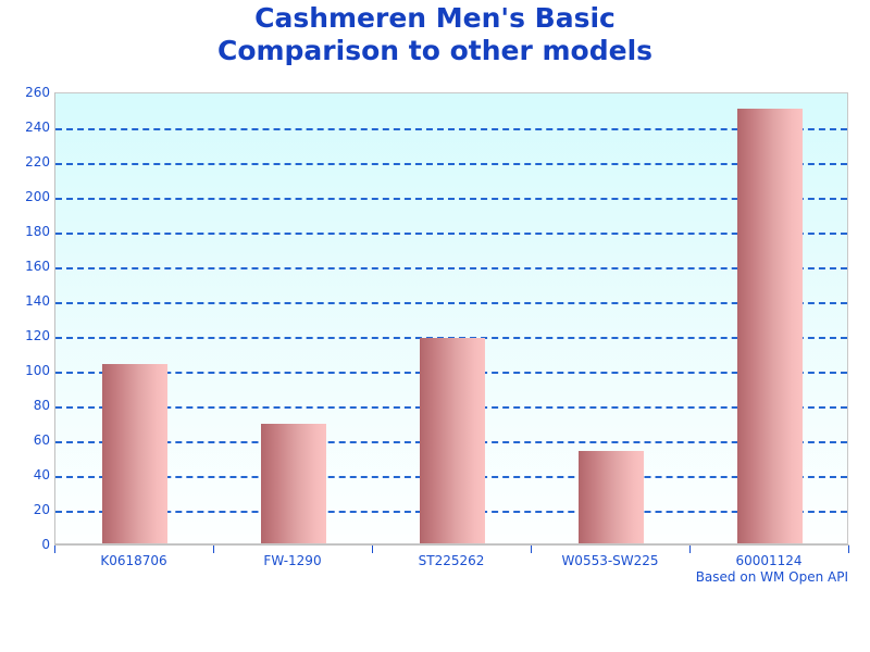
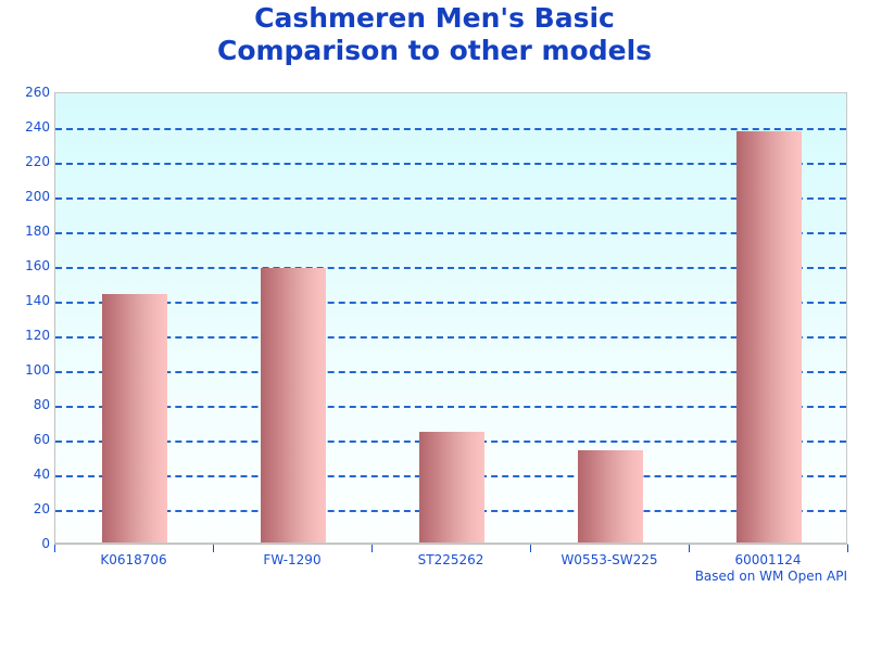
K0618706: 103 -> 143
FW-1290: 69 -> 158
ST225262: 118 -> 64
60001124: 250 -> 237
